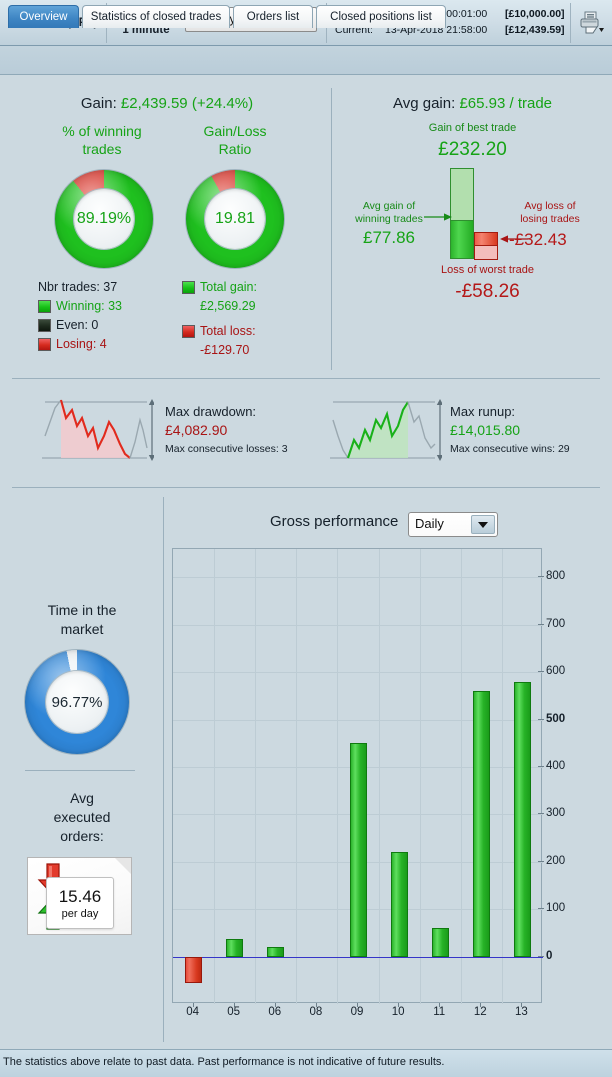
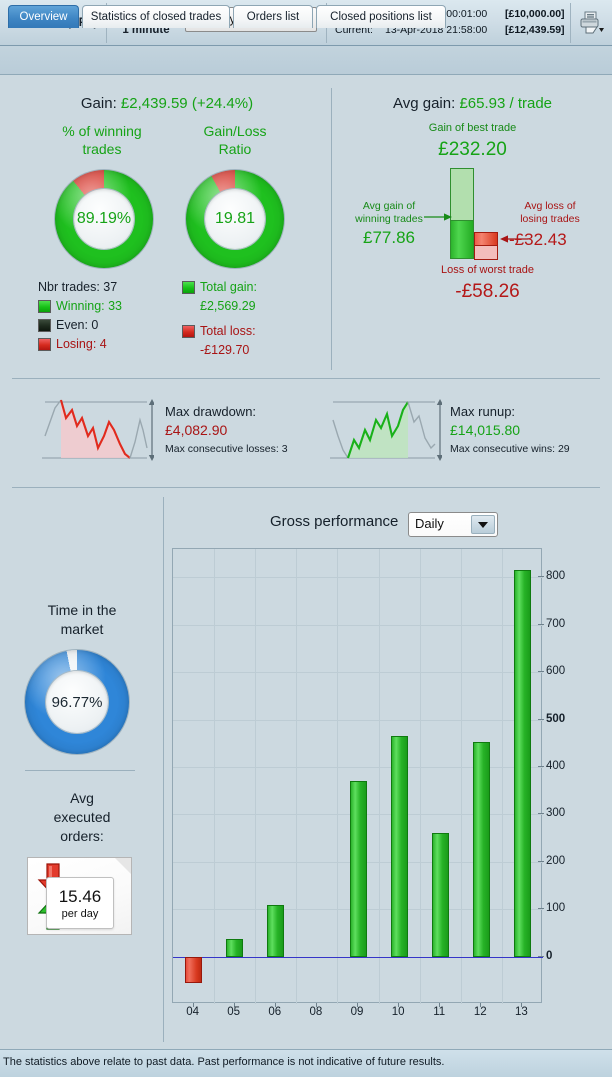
06: 20 -> 110
09: 450 -> 370
10: 220 -> 460
11: 60 -> 260
12: 560 -> 450
13: 580 -> 820
